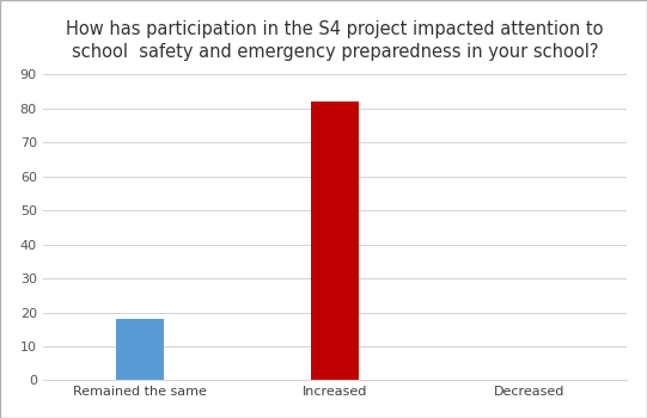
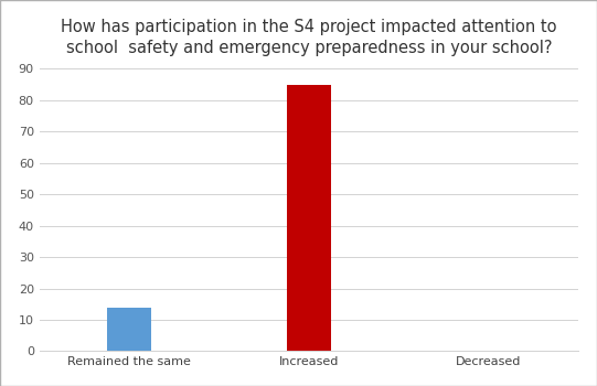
Remained the same: 18 -> 14
Increased: 82 -> 85
